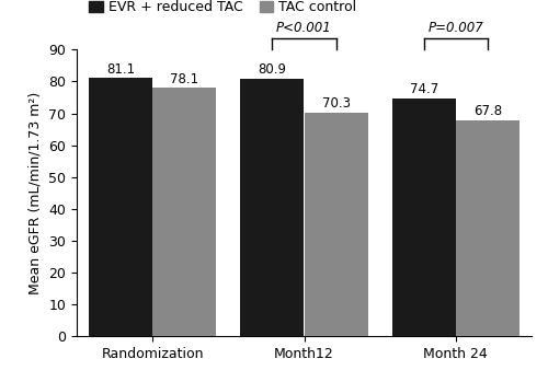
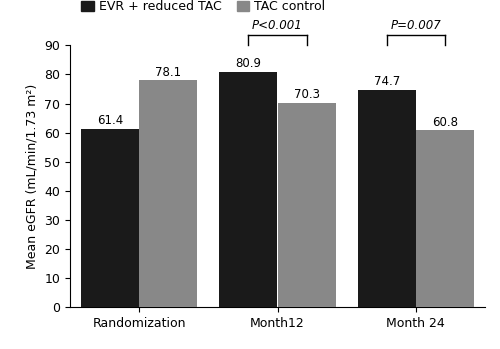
EVR + reduced TAC/Randomization: 81.1 -> 61.4
TAC control/Month 24: 67.8 -> 60.8
